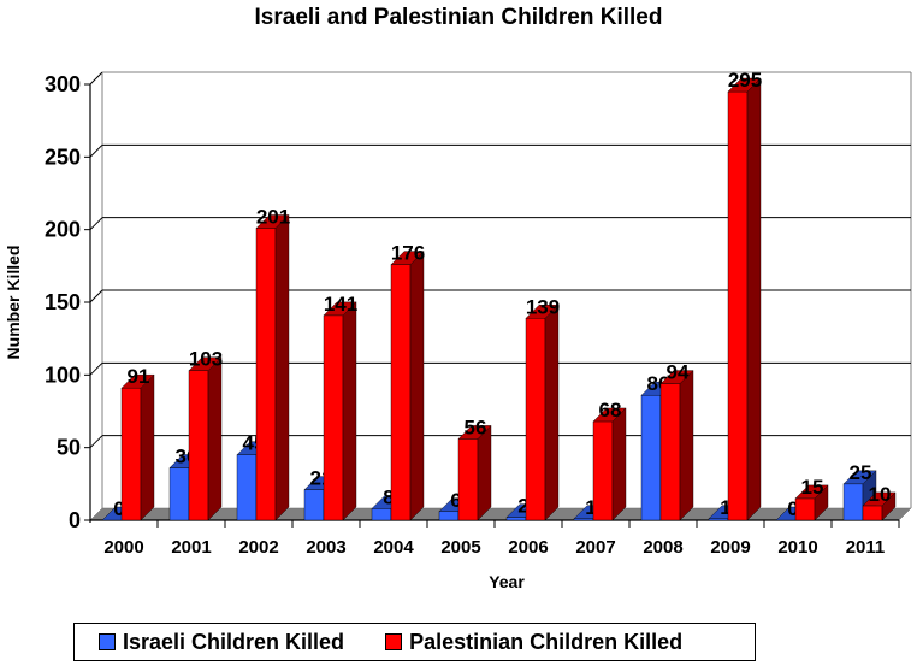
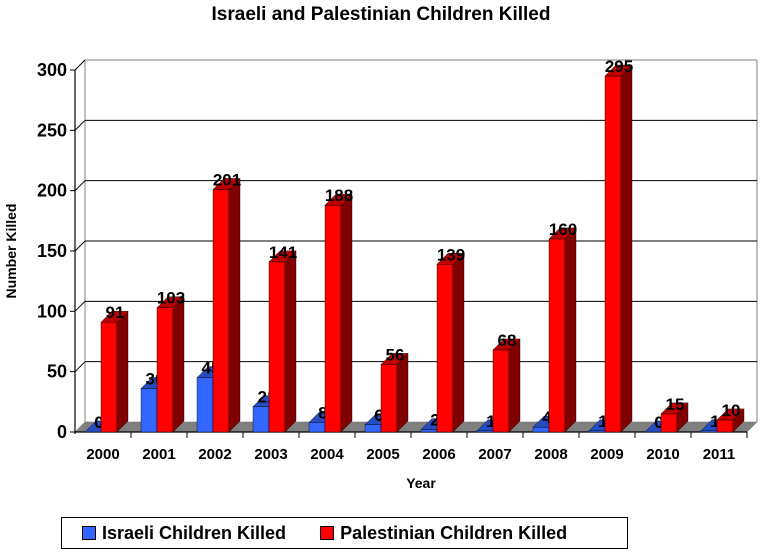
Palestinian Children Killed/2004: 176 -> 188
Israeli Children Killed/2008: 86 -> 4
Palestinian Children Killed/2008: 94 -> 160
Israeli Children Killed/2011: 25 -> 1
